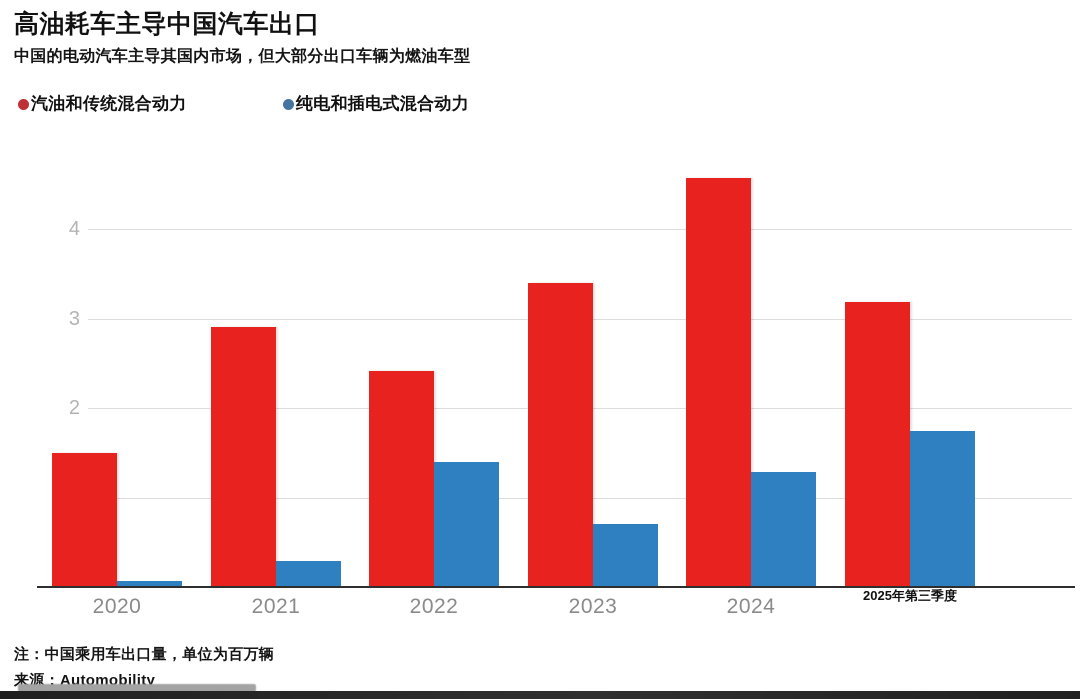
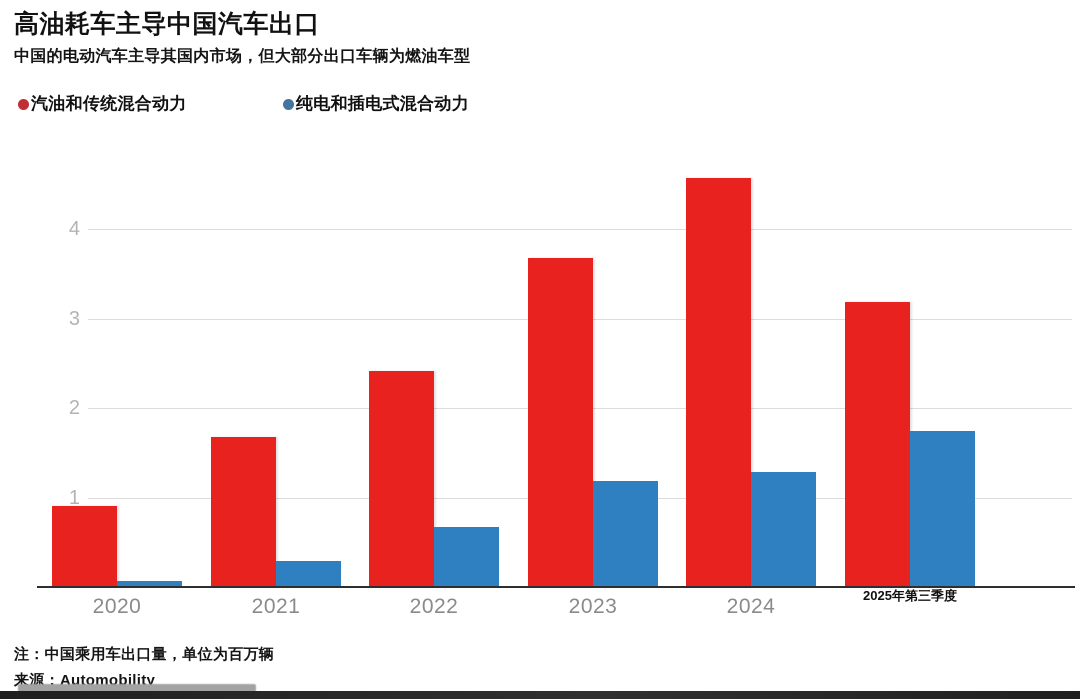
汽油和传统混合动力/2020: 1.5 -> 0.9
汽油和传统混合动力/2021: 2.9 -> 1.7
纯电和插电式混合动力/2022: 1.4 -> 0.7
汽油和传统混合动力/2023: 3.4 -> 3.7
纯电和插电式混合动力/2023: 0.7 -> 1.2
